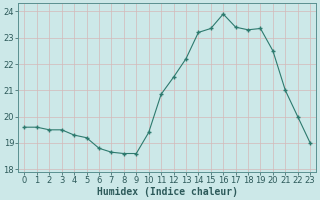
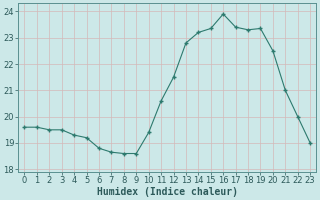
11: 20.85 -> 20.60
13: 22.20 -> 22.80
